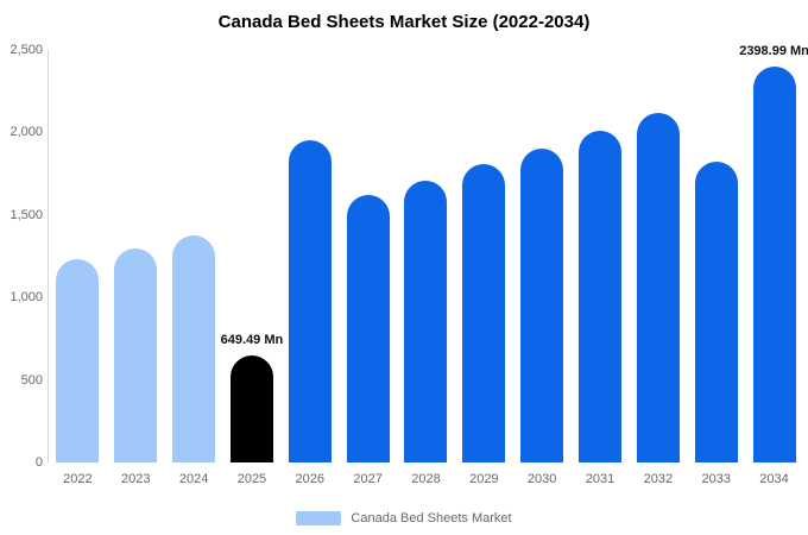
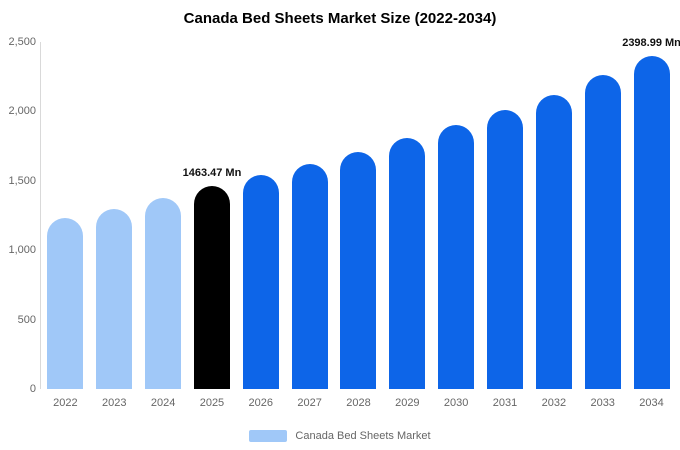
2025: 649.49 -> 1463.47
2026: 1950 -> 1540
2033: 1820 -> 2260
